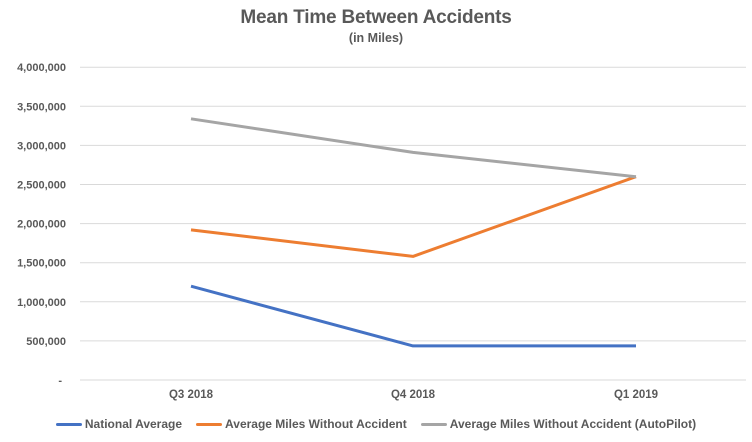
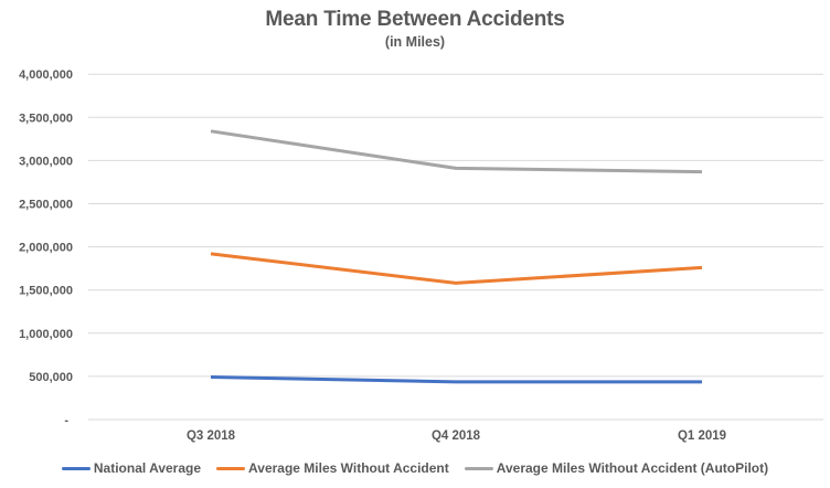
National Average/Q3 2018: 1200000 -> 500000
Average Miles Without Accident/Q1 2019: 2600000 -> 1800000
Average Miles Without Accident (AutoPilot)/Q1 2019: 2600000 -> 2900000
